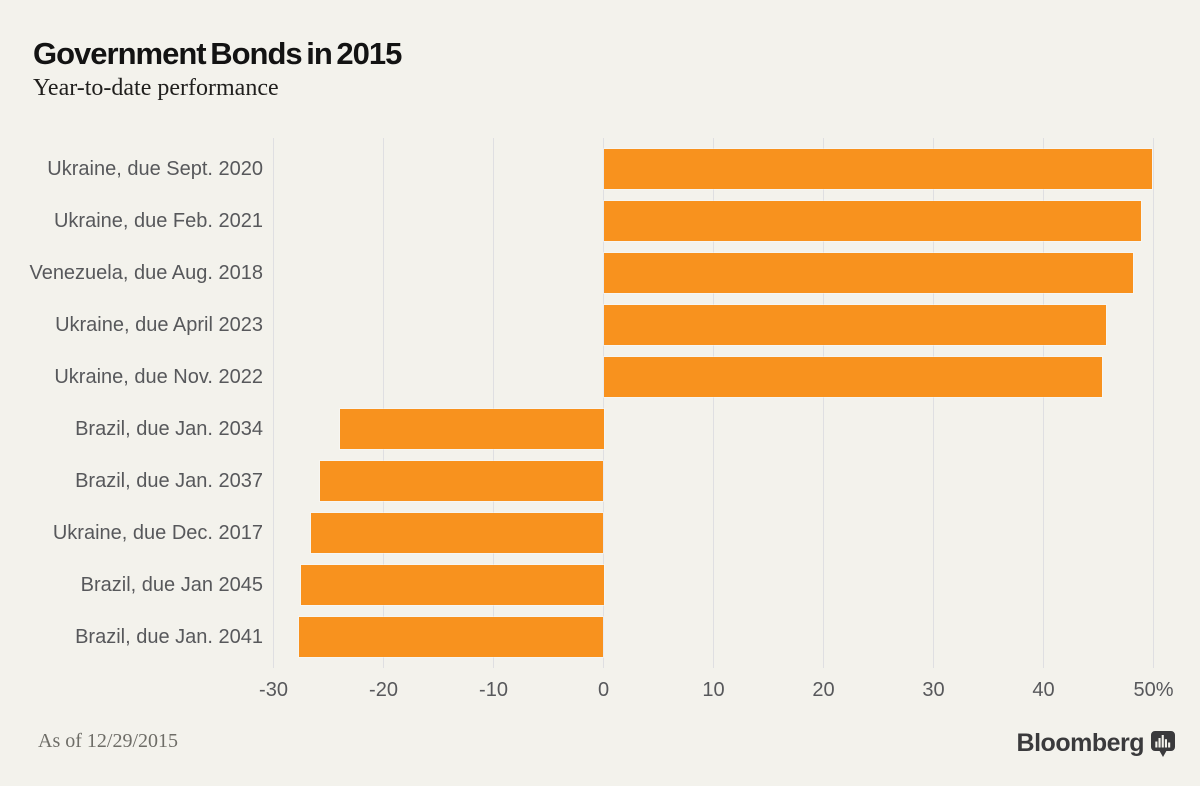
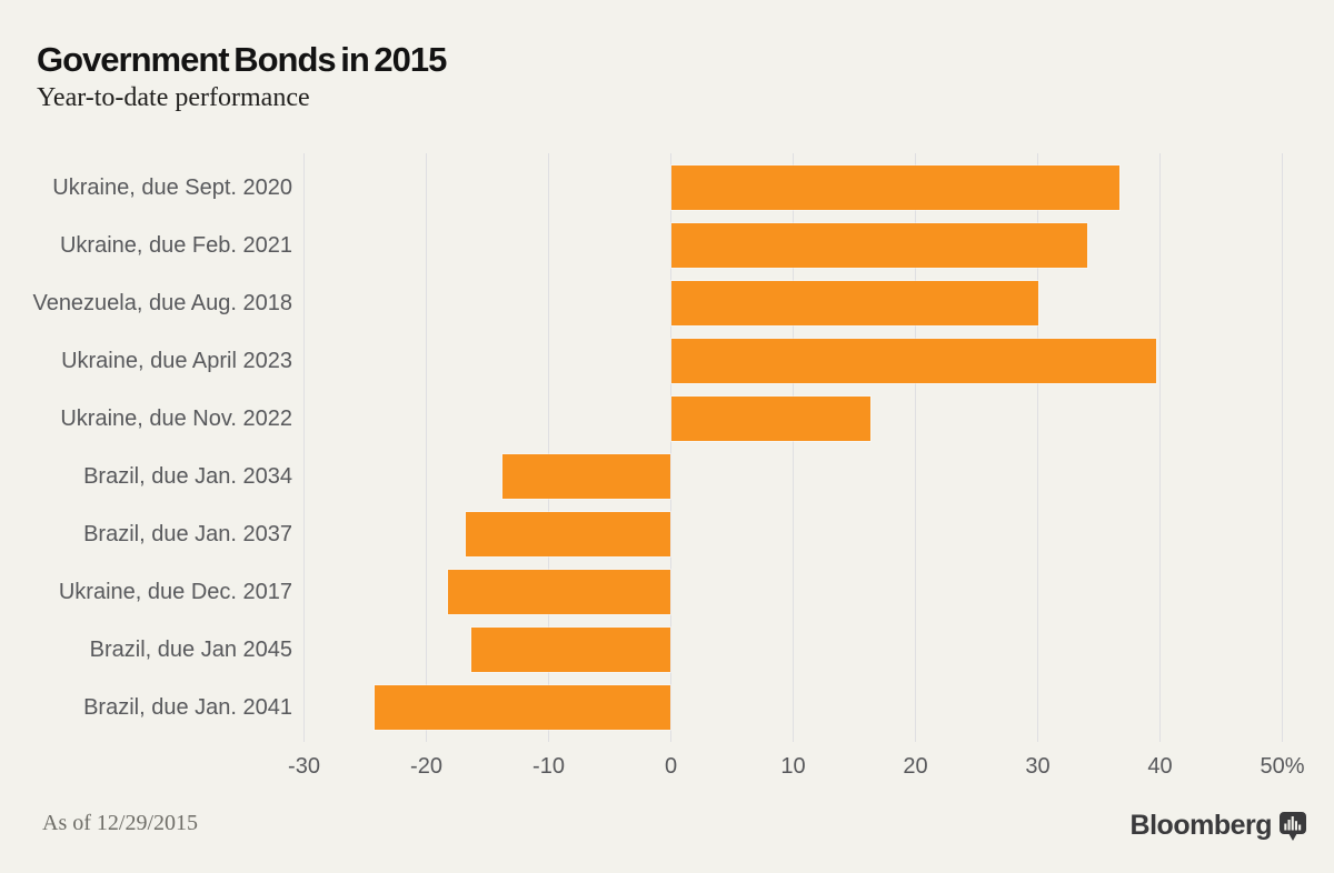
Ukraine, due Sept. 2020: 49.9% -> 36.7%
Ukraine, due Feb. 2021: 48.9% -> 34.0%
Venezuela, due Aug. 2018: 48.1% -> 30.0%
Ukraine, due April 2023: 45.7% -> 39.7%
Ukraine, due Nov. 2022: 45.3% -> 16.3%
Brazil, due Jan. 2034: -24.0% -> -13.8%
Brazil, due Jan. 2037: -25.8% -> -16.8%
Ukraine, due Dec. 2017: -26.6% -> -18.2%
Brazil, due Jan 2045: -27.5% -> -16.3%
Brazil, due Jan. 2041: -27.7% -> -24.2%
